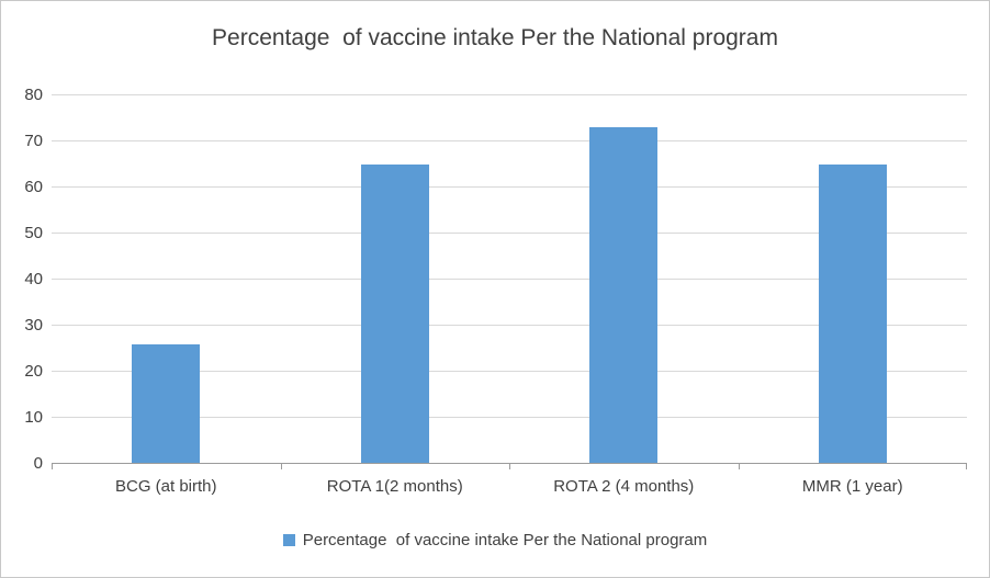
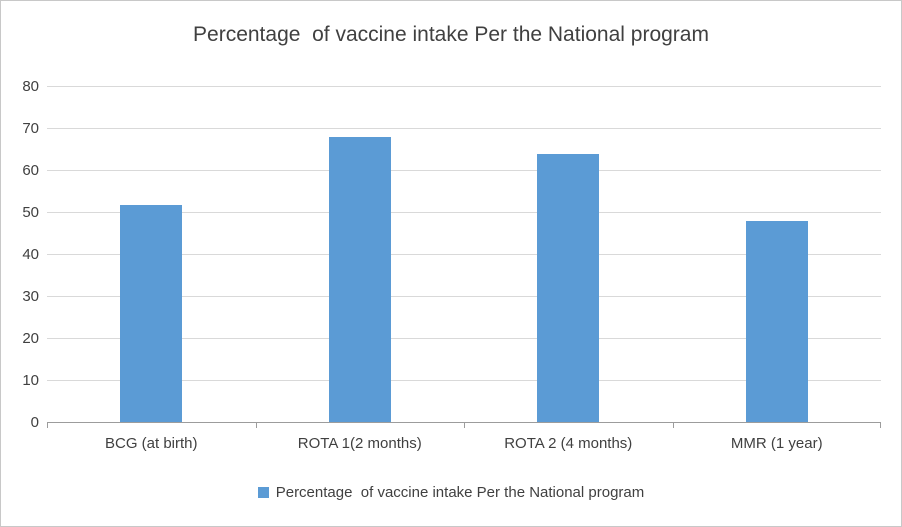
BCG (at birth): 26 -> 52
ROTA 1(2 months): 65 -> 68
ROTA 2 (4 months): 73 -> 64
MMR (1 year): 65 -> 48
